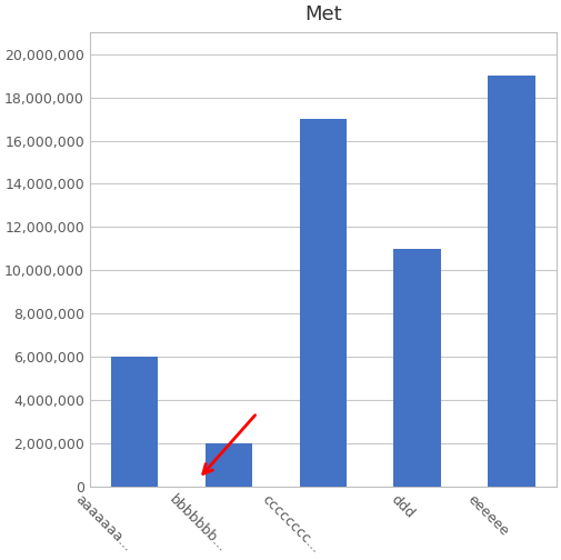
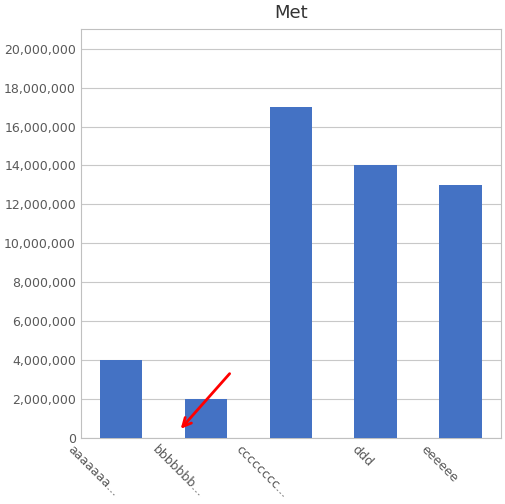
aaaaaaa...: 6,000,000 -> 4,000,000
ddd: 11,000,000 -> 14,000,000
eeeeee: 19,000,000 -> 13,000,000
